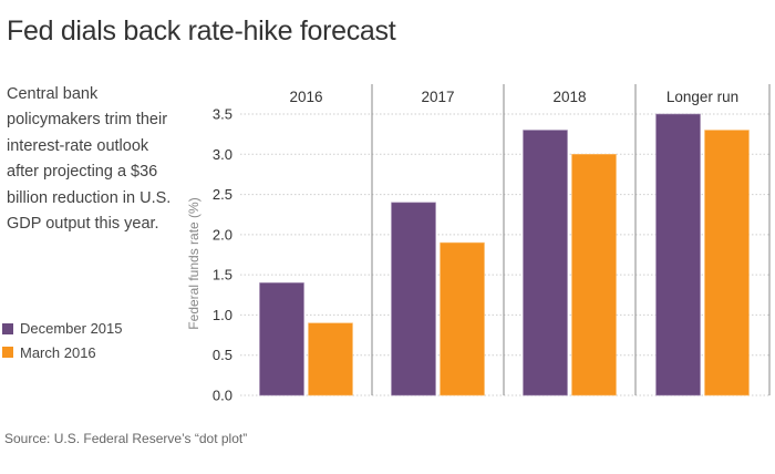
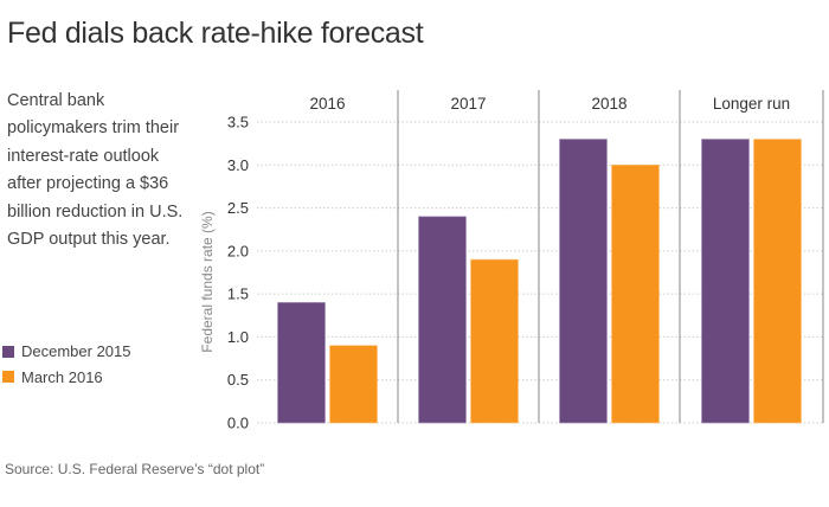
December 2015/Longer run: 3.5 -> 3.3
